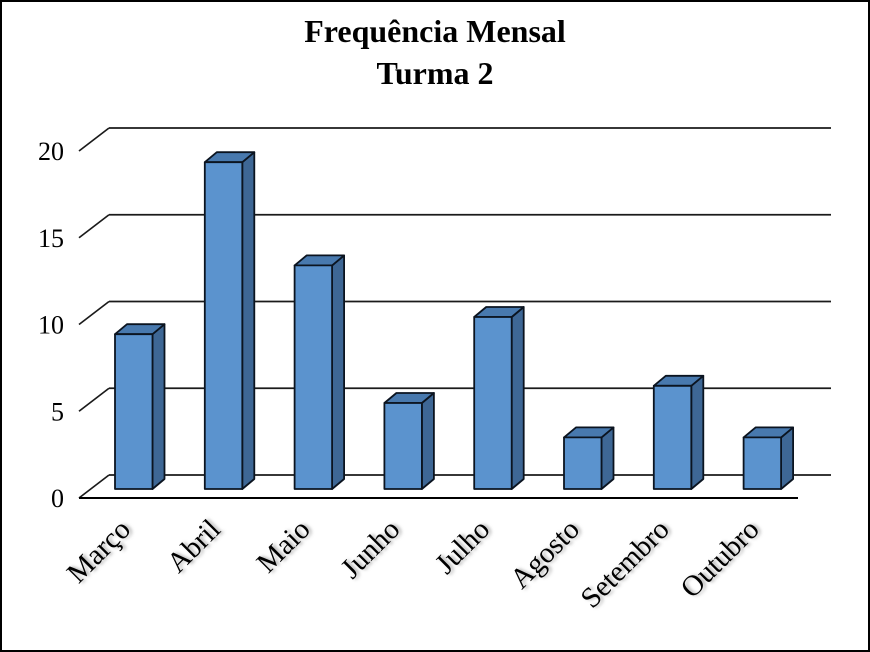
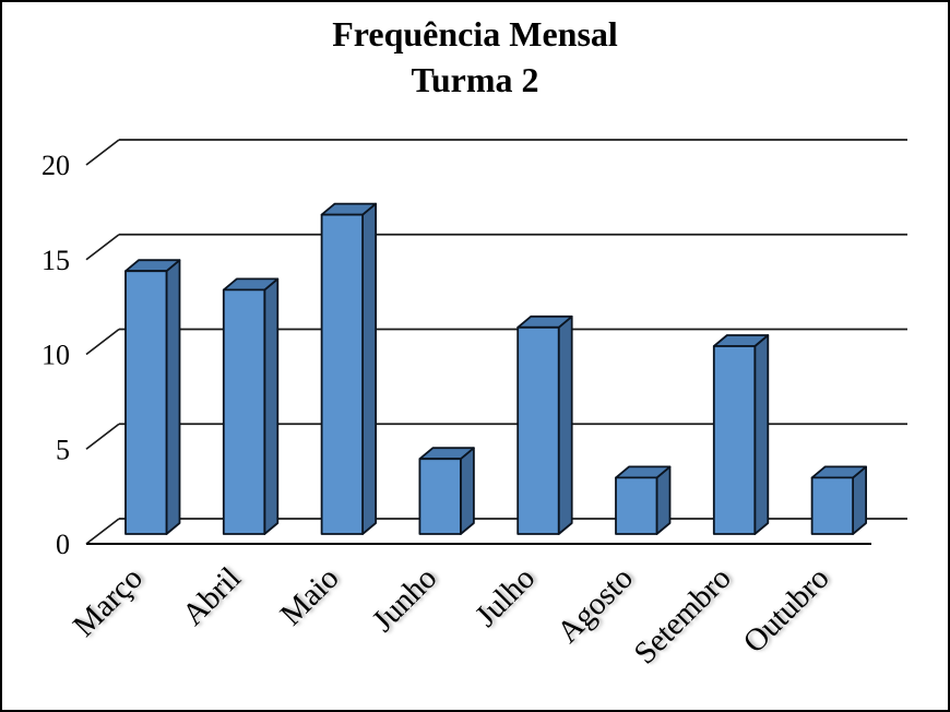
Março: 9 -> 14
Abril: 19 -> 13
Maio: 13 -> 17
Junho: 5 -> 4
Julho: 10 -> 11
Setembro: 6 -> 10
